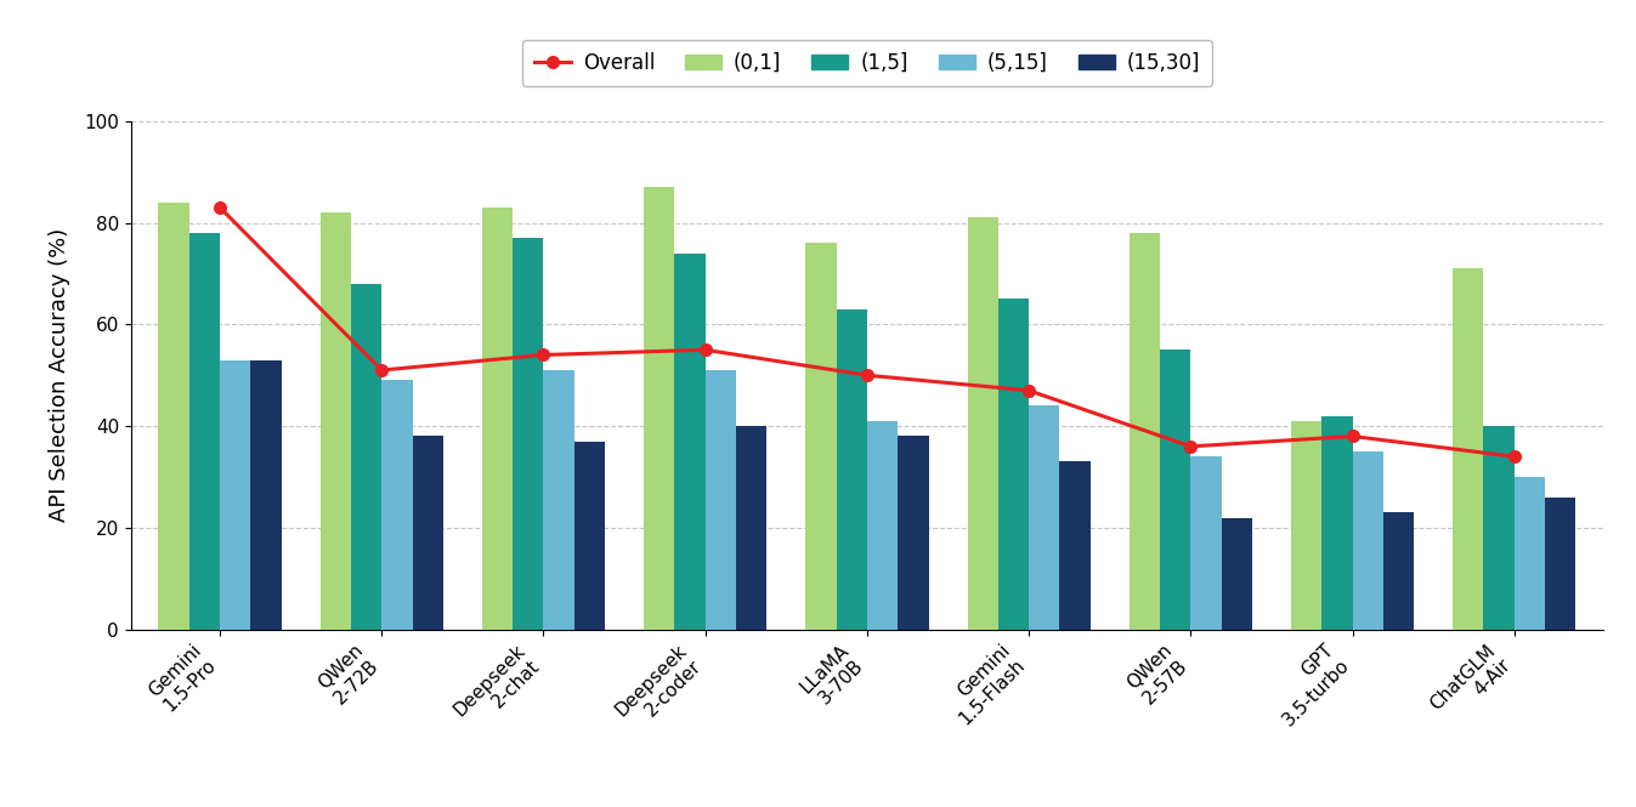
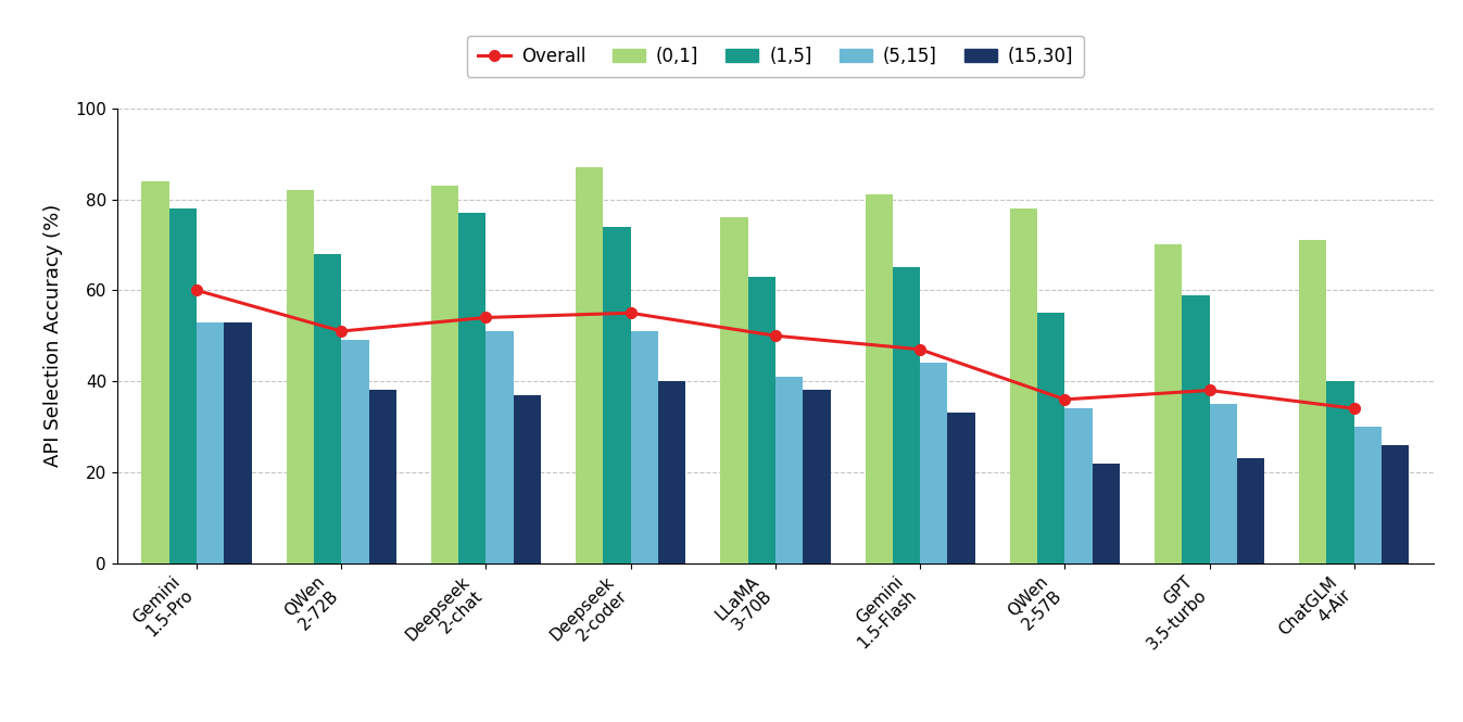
Overall/Gemini 1.5-Pro: 83 -> 60
(0,1]/GPT 3.5-turbo: 41 -> 70
(1,5]/GPT 3.5-turbo: 42 -> 59
